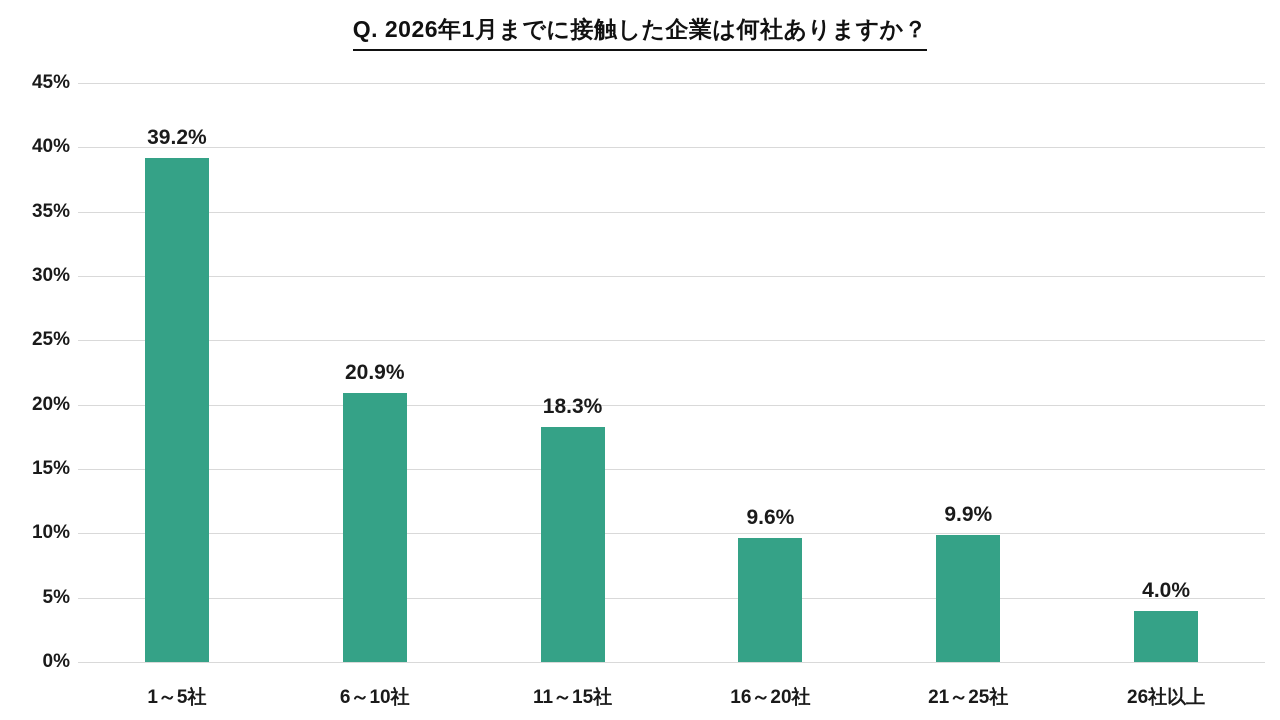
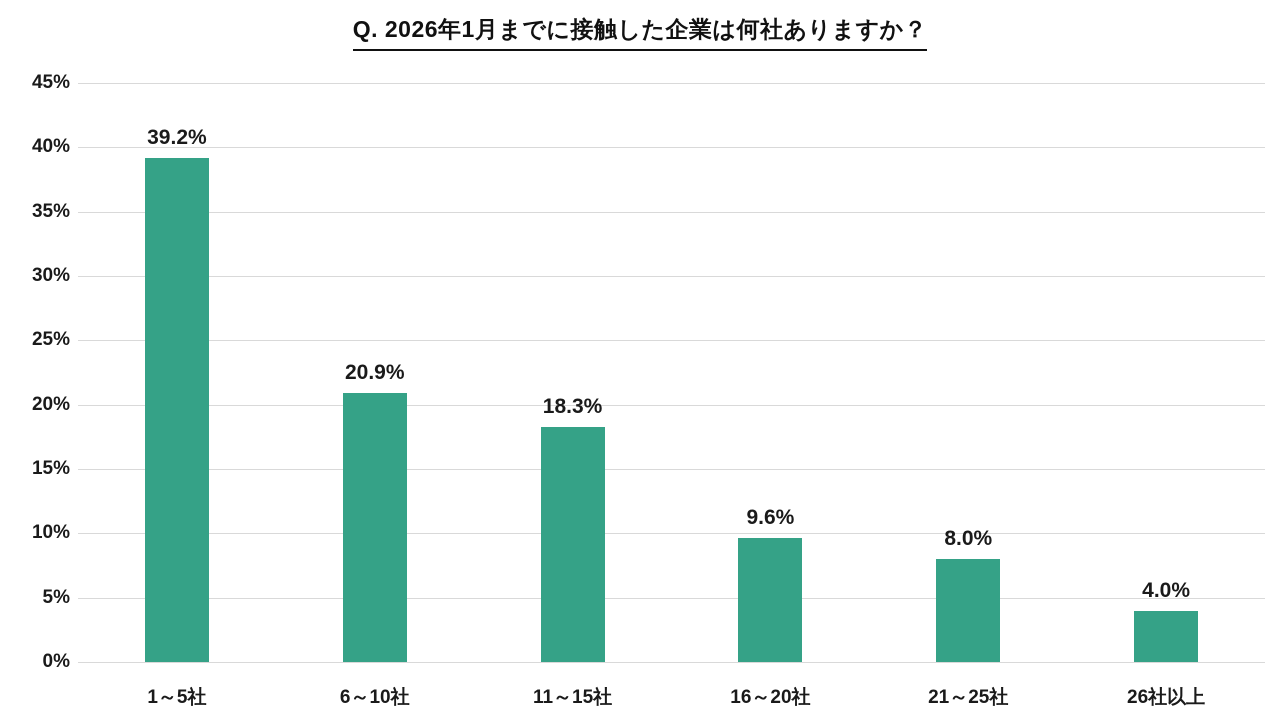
21～25社: 9.9% -> 8.0%
